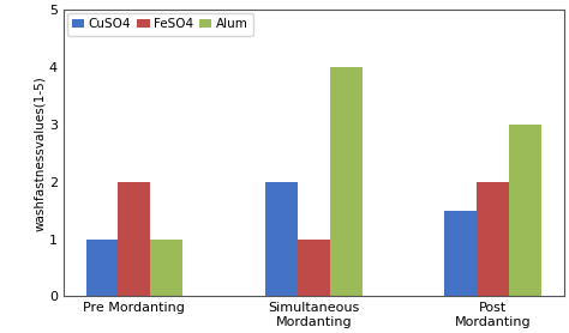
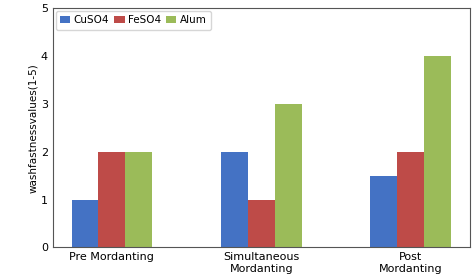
Alum/Pre Mordanting: 1 -> 2
Alum/Simultaneous Mordanting: 4 -> 3
Alum/Post Mordanting: 3 -> 4
